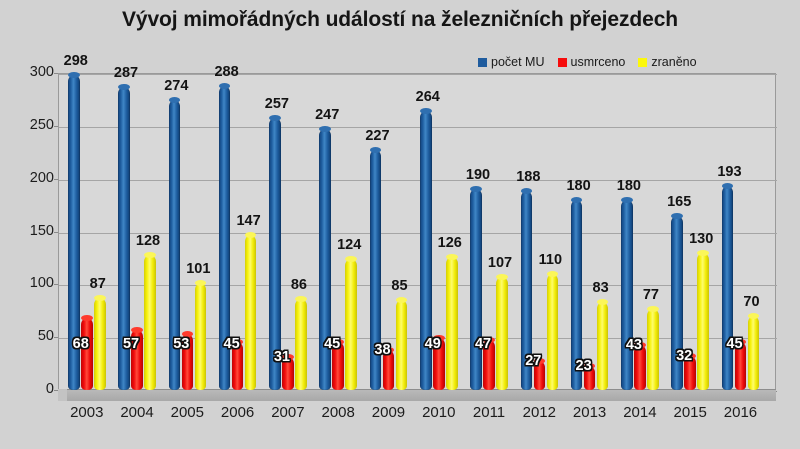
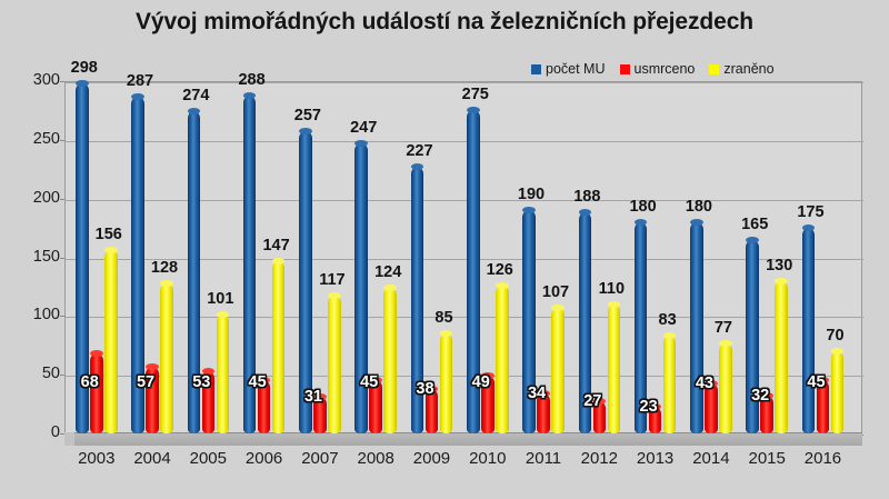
zraněno/2003: 87 -> 156
zraněno/2007: 86 -> 117
počet MU/2010: 264 -> 275
usmrceno/2011: 47 -> 34
počet MU/2016: 193 -> 175
